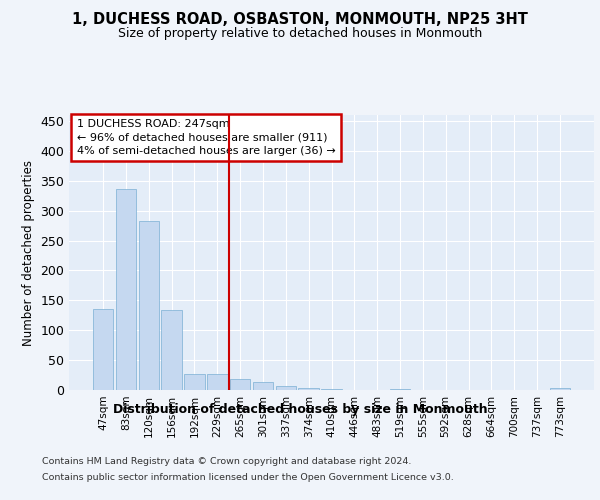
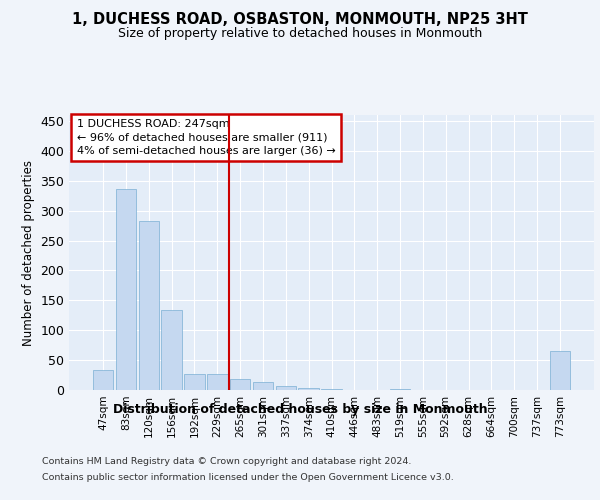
47sqm: 135 -> 34
773sqm: 3 -> 66
